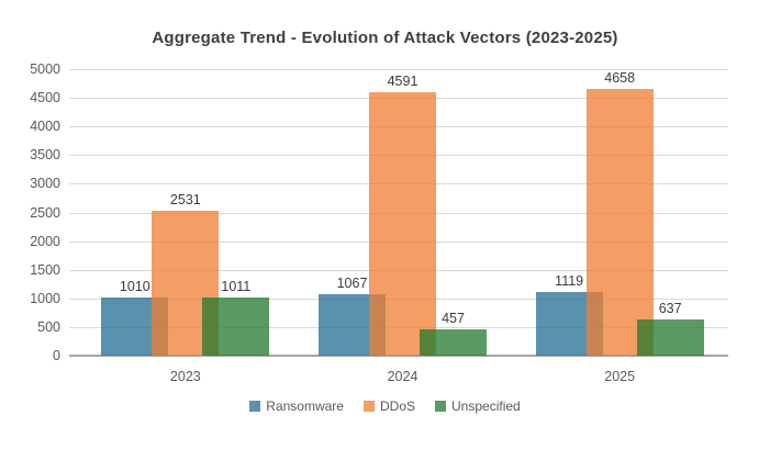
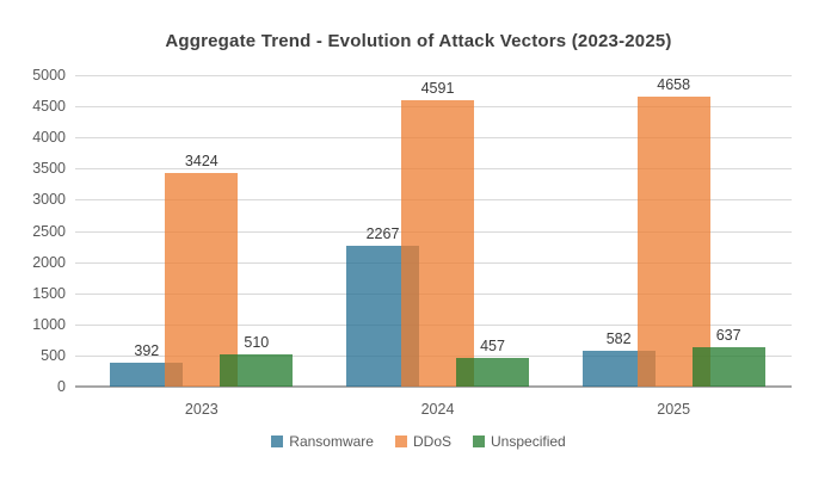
Ransomware/2023: 1010 -> 392
DDoS/2023: 2531 -> 3424
Unspecified/2023: 1011 -> 510
Ransomware/2024: 1067 -> 2267
Ransomware/2025: 1119 -> 582
